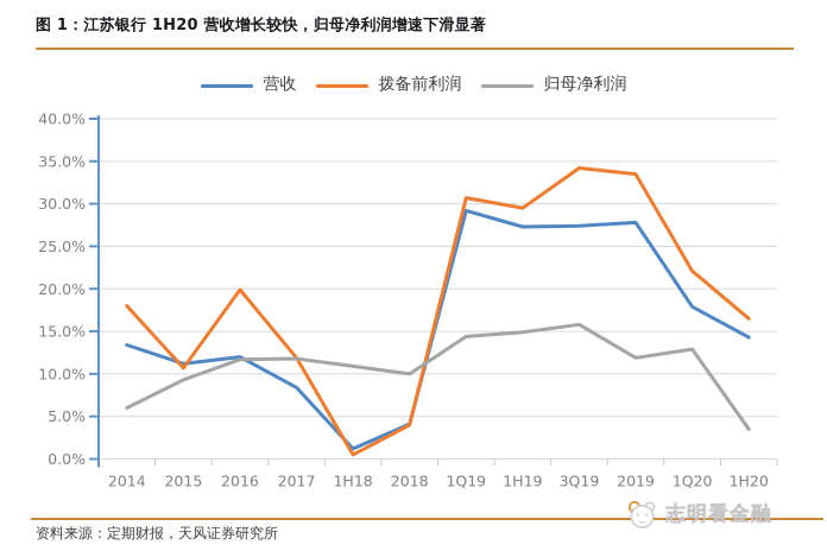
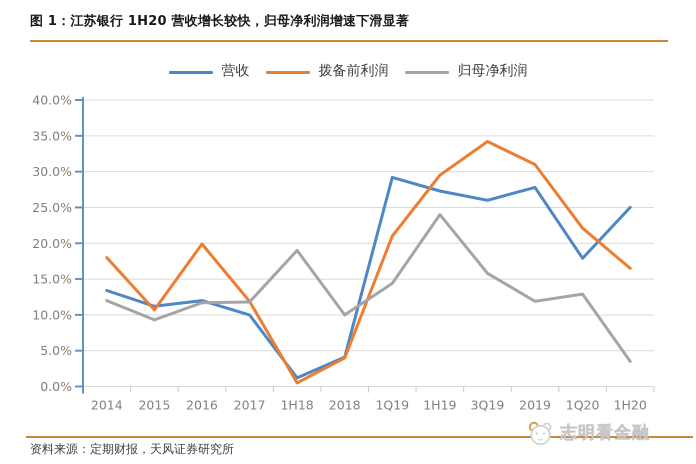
归母净利润/2014: 6% -> 12%
营收/2017: 8% -> 10%
归母净利润/1H18: 11% -> 19%
拨备前利润/1Q19: 31% -> 21%
归母净利润/1H19: 15% -> 24%
营收/3Q19: 27% -> 26%
拨备前利润/2019: 34% -> 31%
营收/1H20: 14% -> 25%
